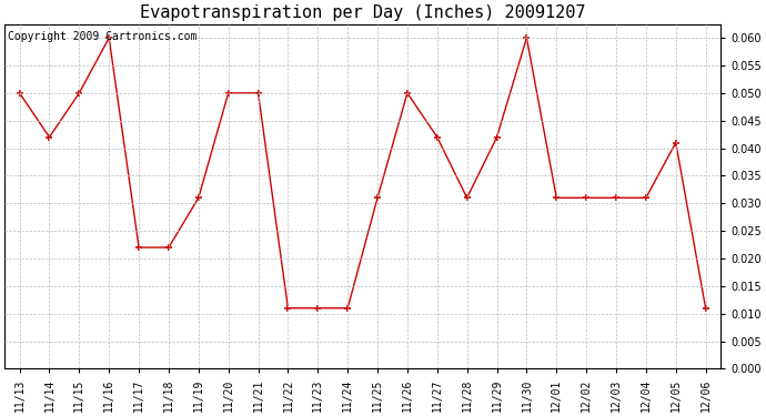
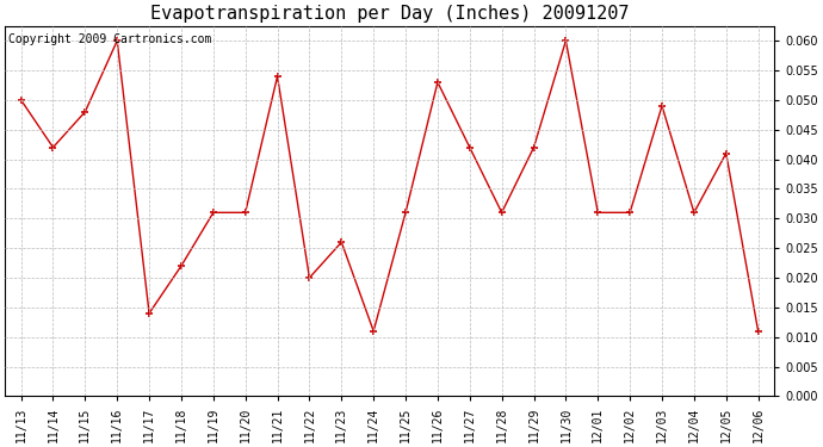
11/15: 0.050 -> 0.048
11/17: 0.022 -> 0.014
11/20: 0.050 -> 0.031
11/21: 0.050 -> 0.054
11/22: 0.011 -> 0.020
11/23: 0.011 -> 0.026
11/26: 0.050 -> 0.053
12/03: 0.031 -> 0.049
